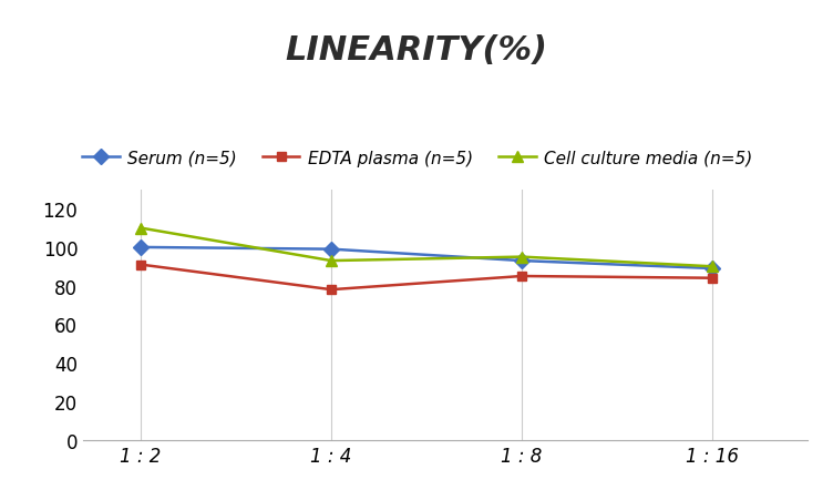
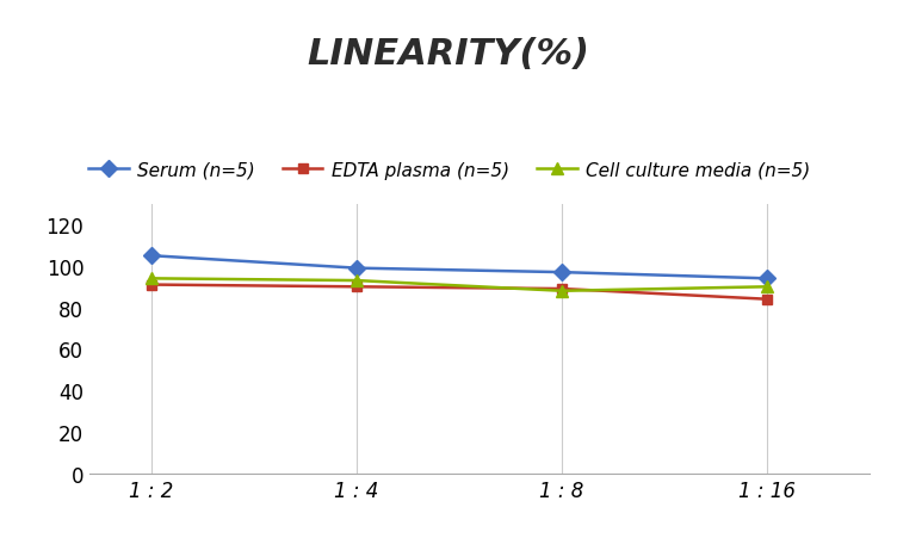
Serum (n=5)/1 : 2: 100 -> 105
Cell culture media (n=5)/1 : 2: 110 -> 94
EDTA plasma (n=5)/1 : 4: 78 -> 90
Serum (n=5)/1 : 8: 93 -> 97
EDTA plasma (n=5)/1 : 8: 85 -> 89
Cell culture media (n=5)/1 : 8: 95 -> 88
Serum (n=5)/1 : 16: 89 -> 94
